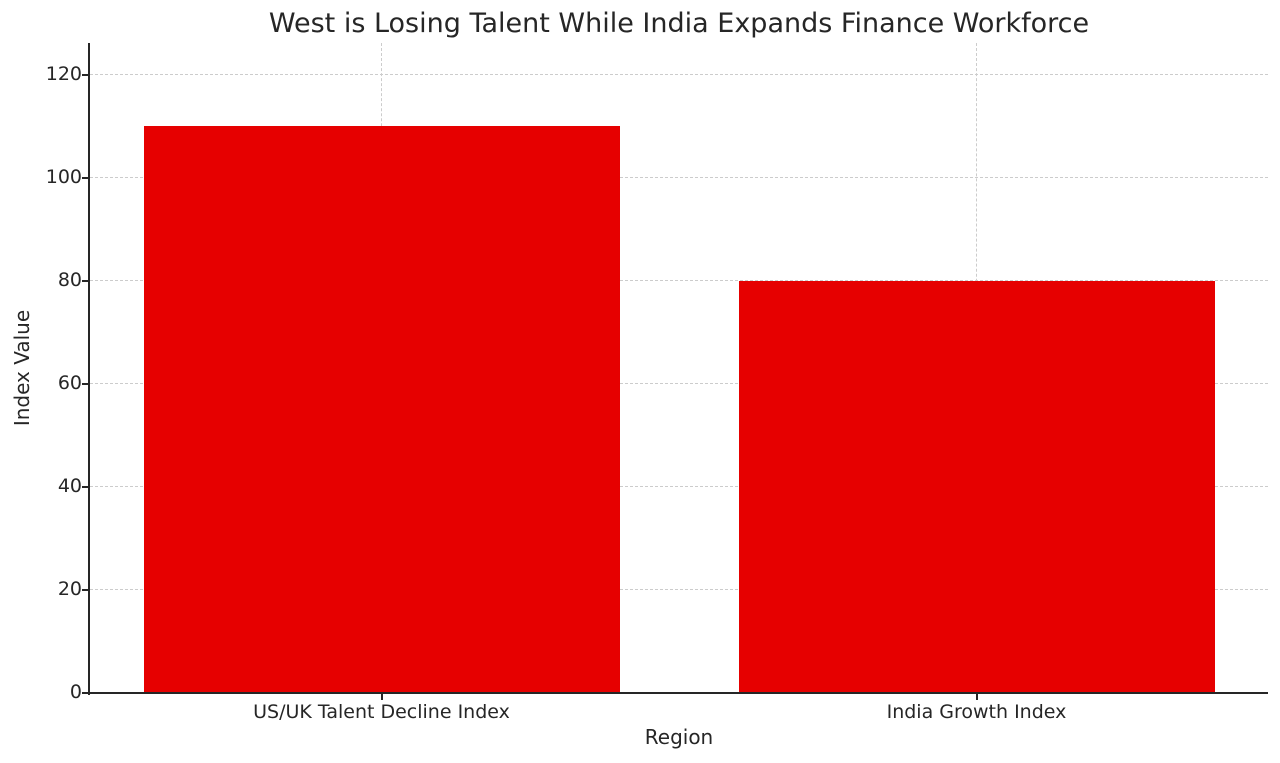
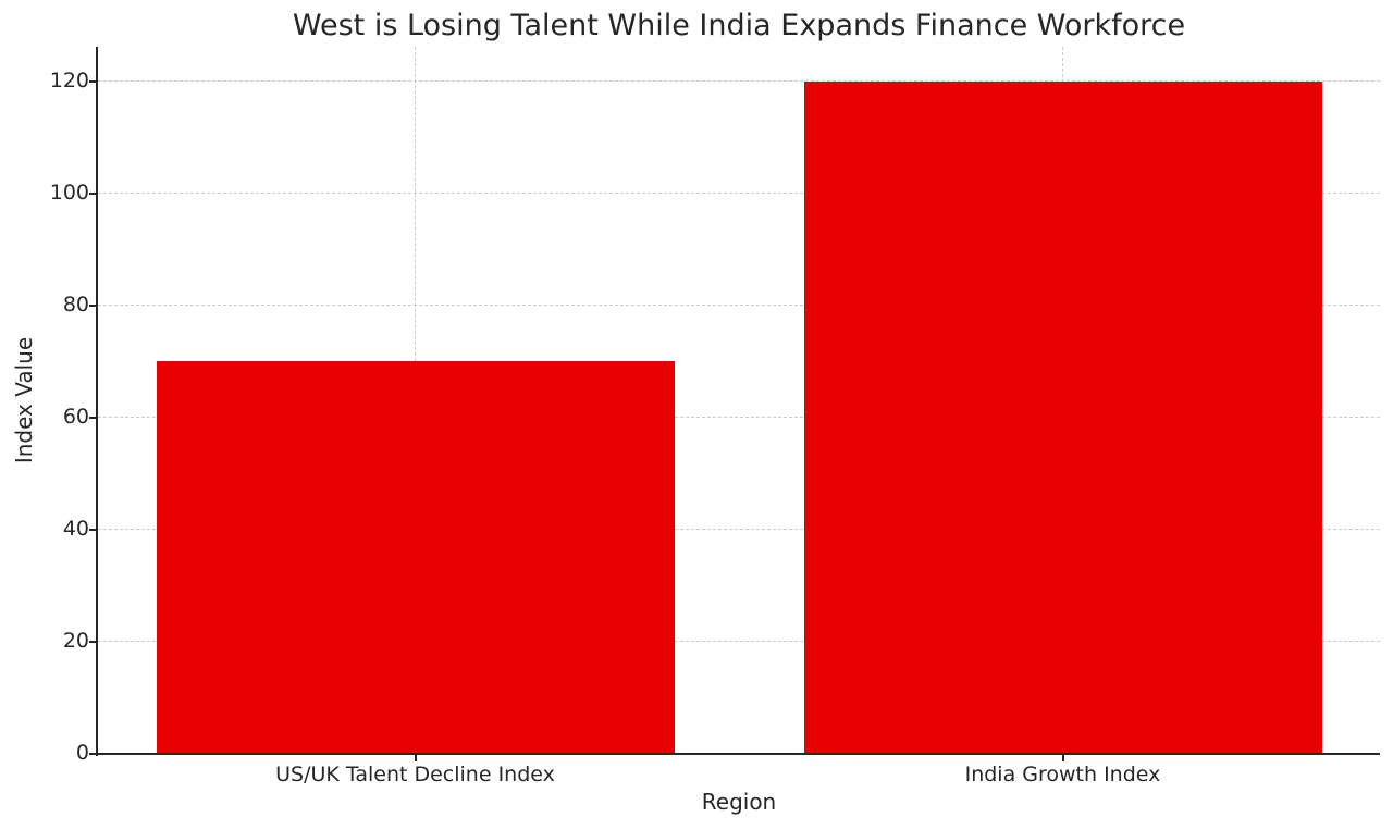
US/UK Talent Decline Index: 110 -> 70
India Growth Index: 80 -> 120
